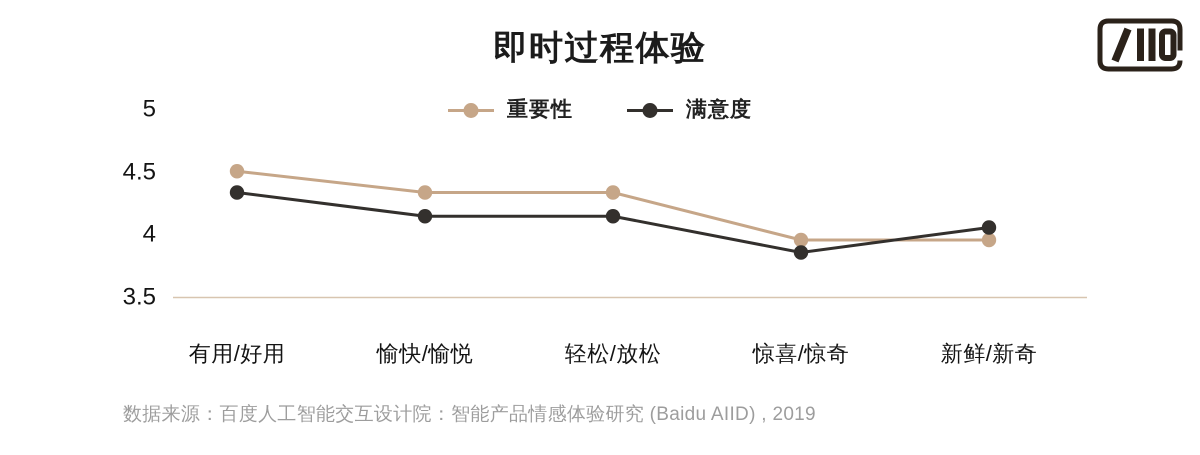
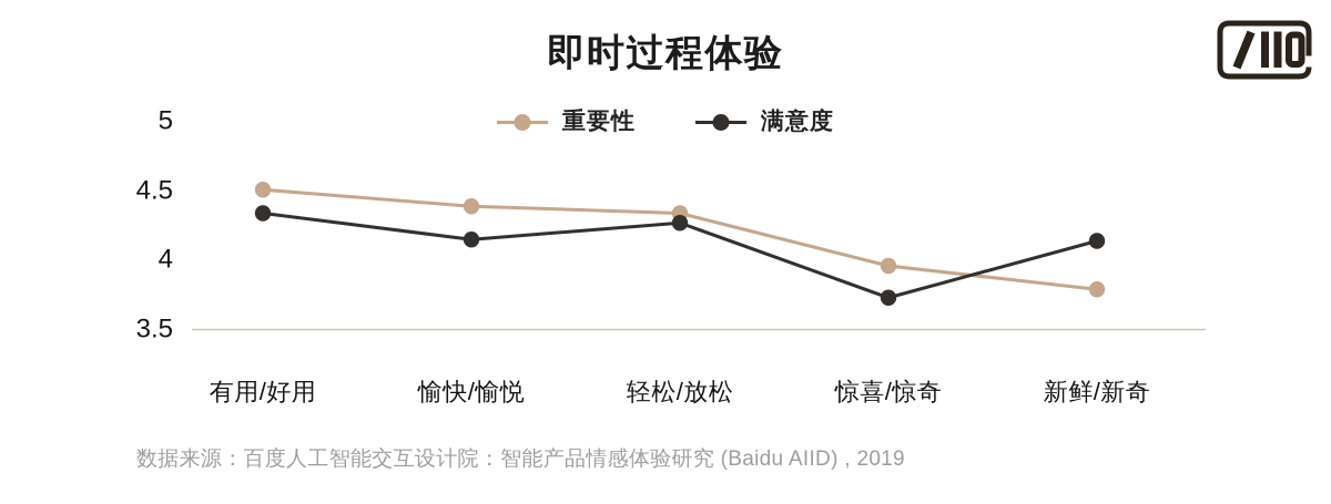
重要性/愉快/愉悦: 4.34 -> 4.39
满意度/轻松/放松: 4.15 -> 4.27
满意度/惊喜/惊奇: 3.86 -> 3.73
重要性/新鲜/新奇: 3.96 -> 3.79
满意度/新鲜/新奇: 4.06 -> 4.14
